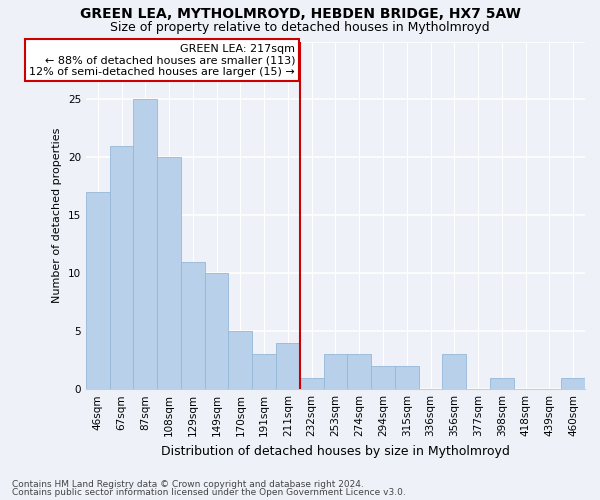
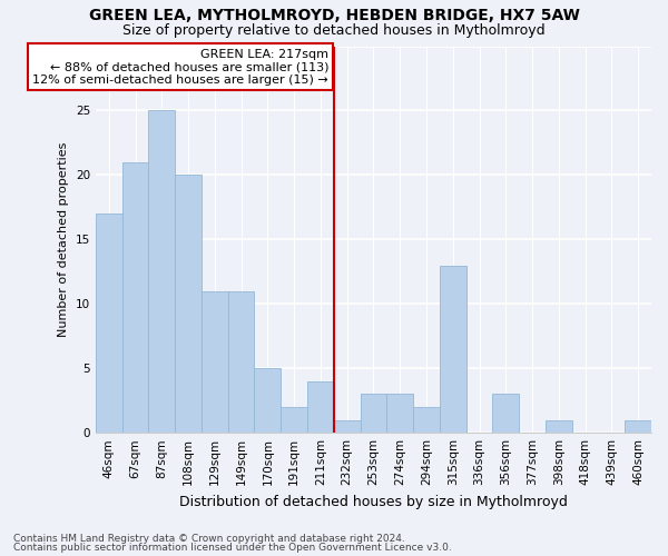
149sqm: 10 -> 11
191sqm: 3 -> 2
315sqm: 2 -> 13
